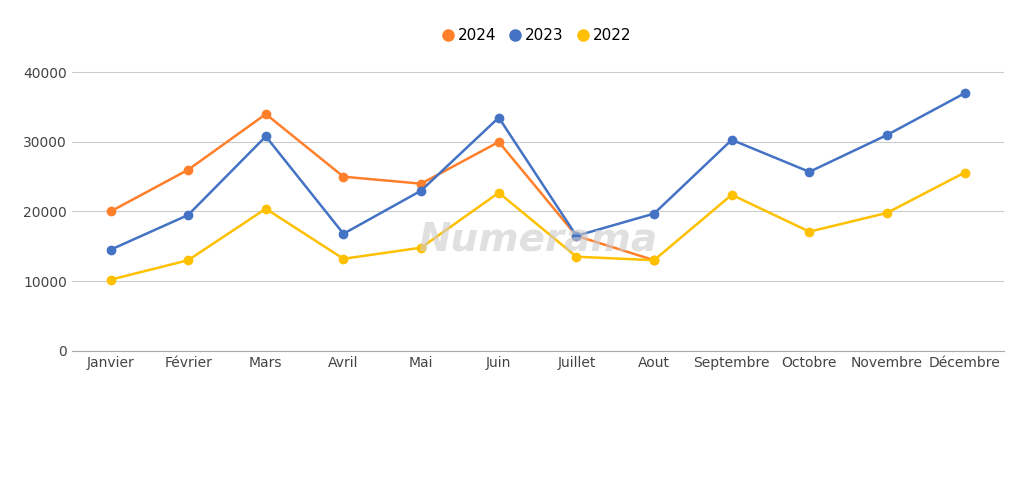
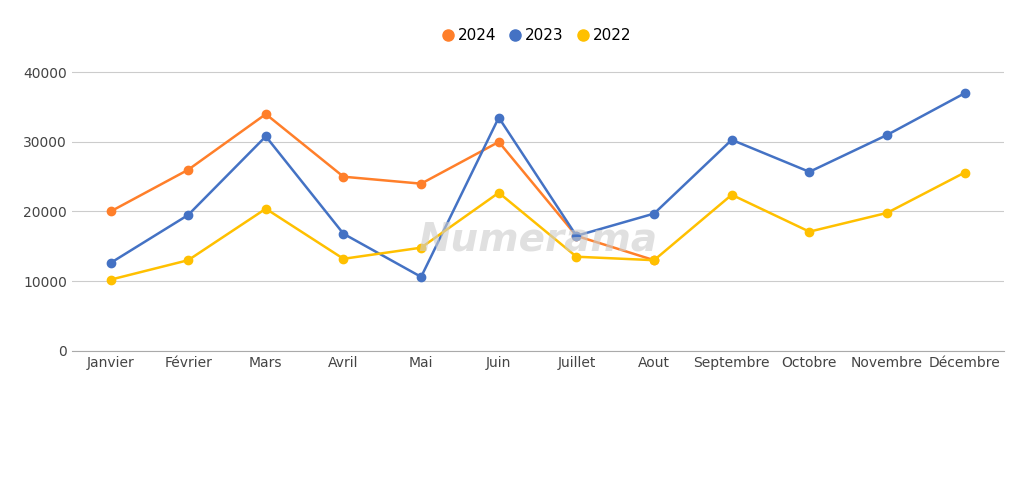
2023/Janvier: 14500 -> 12600
2023/Mai: 23000 -> 10600
